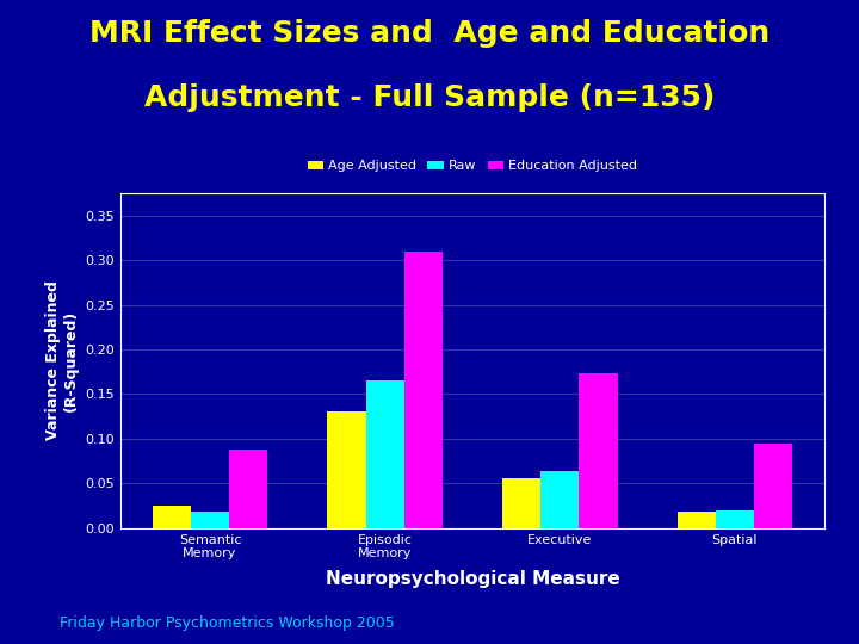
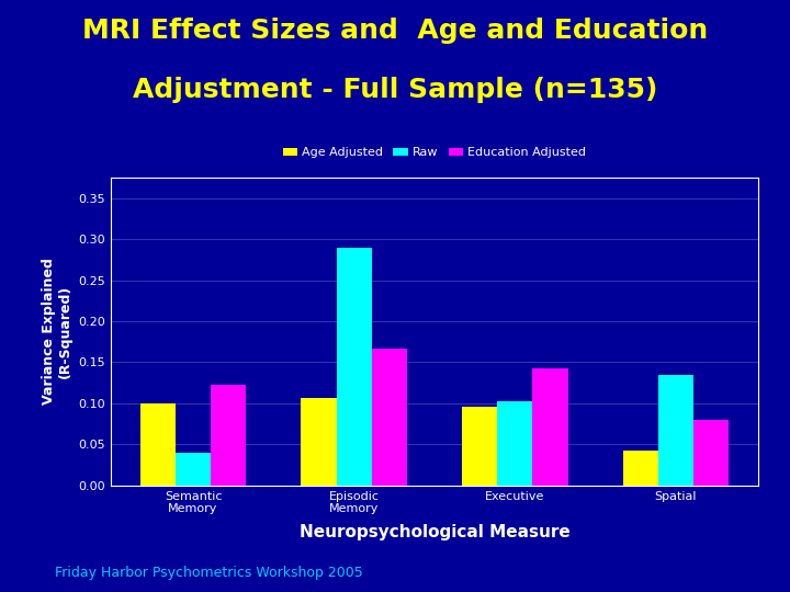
Age Adjusted/Semantic Memory: 0.025 -> 0.100
Raw/Semantic Memory: 0.018 -> 0.040
Education Adjusted/Semantic Memory: 0.088 -> 0.122
Age Adjusted/Episodic Memory: 0.130 -> 0.106
Raw/Episodic Memory: 0.165 -> 0.290
Education Adjusted/Episodic Memory: 0.310 -> 0.166
Age Adjusted/Executive: 0.056 -> 0.096
Raw/Executive: 0.064 -> 0.102
Education Adjusted/Executive: 0.174 -> 0.142
Age Adjusted/Spatial: 0.018 -> 0.042
Raw/Spatial: 0.020 -> 0.134
Education Adjusted/Spatial: 0.094 -> 0.080
